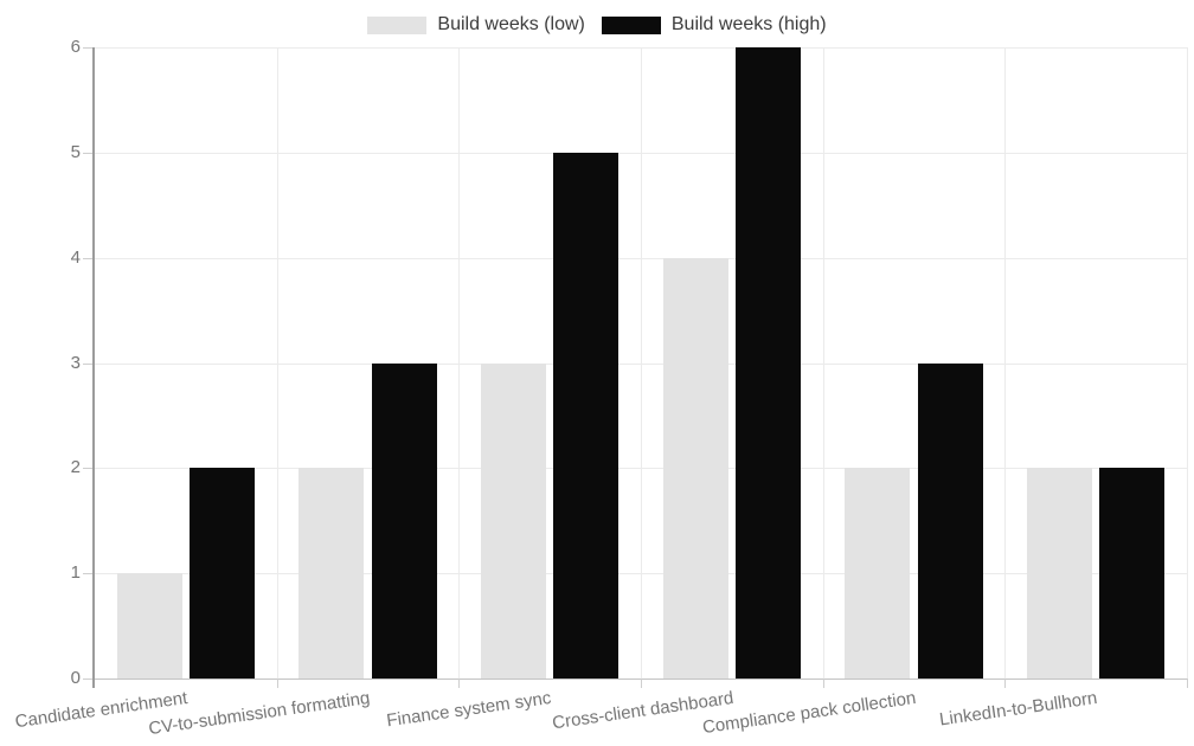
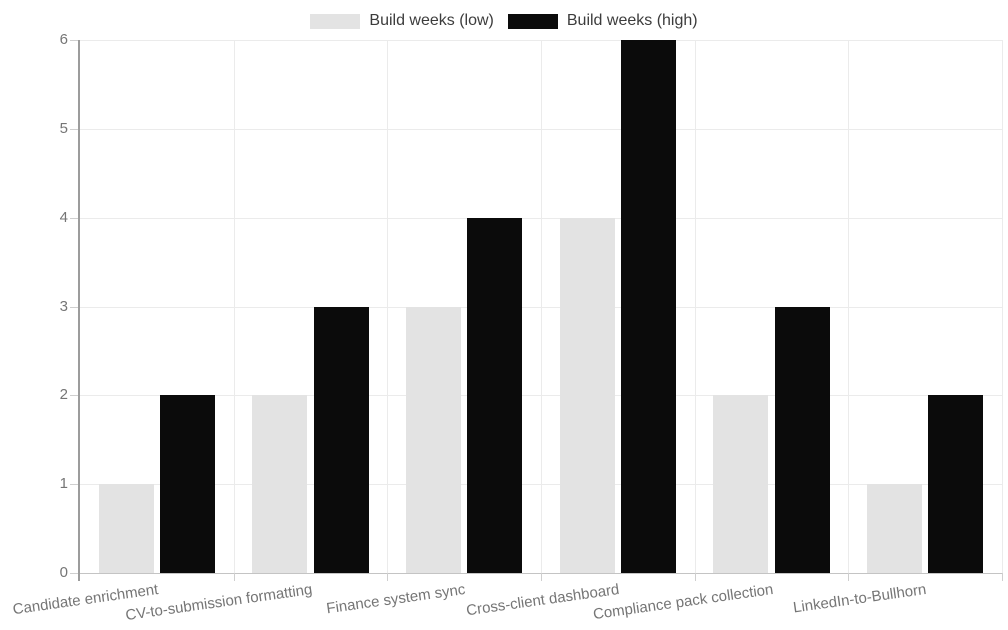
Build weeks (high)/Finance system sync: 5 -> 4
Build weeks (low)/LinkedIn-to-Bullhorn: 2 -> 1
